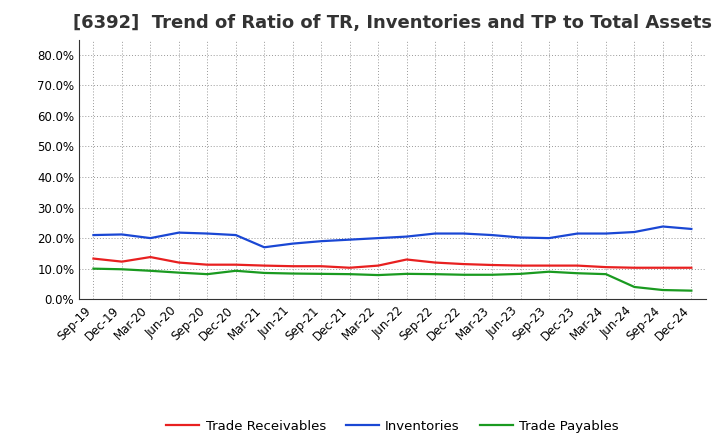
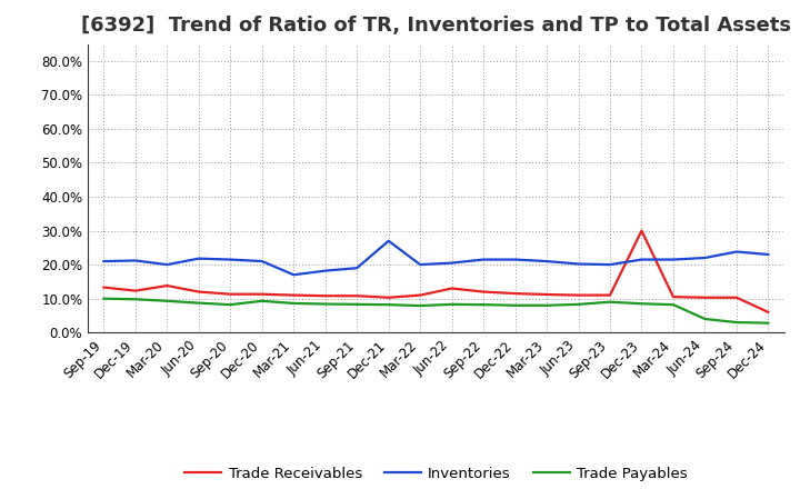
Inventories/Dec-21: 19.5% -> 27.0%
Trade Receivables/Dec-23: 11.0% -> 30.0%
Trade Receivables/Dec-24: 10.3% -> 6.0%
